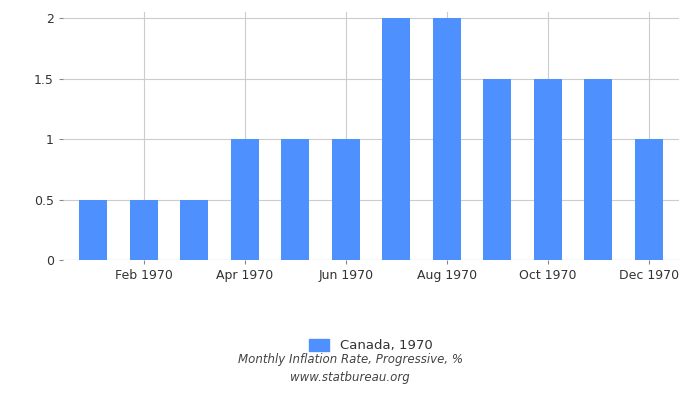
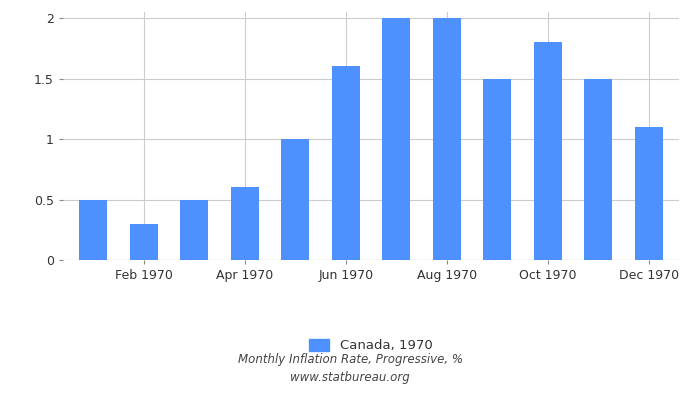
Feb 1970: 0.5 -> 0.3
Apr 1970: 1.0 -> 0.6
Jun 1970: 1.0 -> 1.6
Oct 1970: 1.5 -> 1.8
Dec 1970: 1.0 -> 1.1
